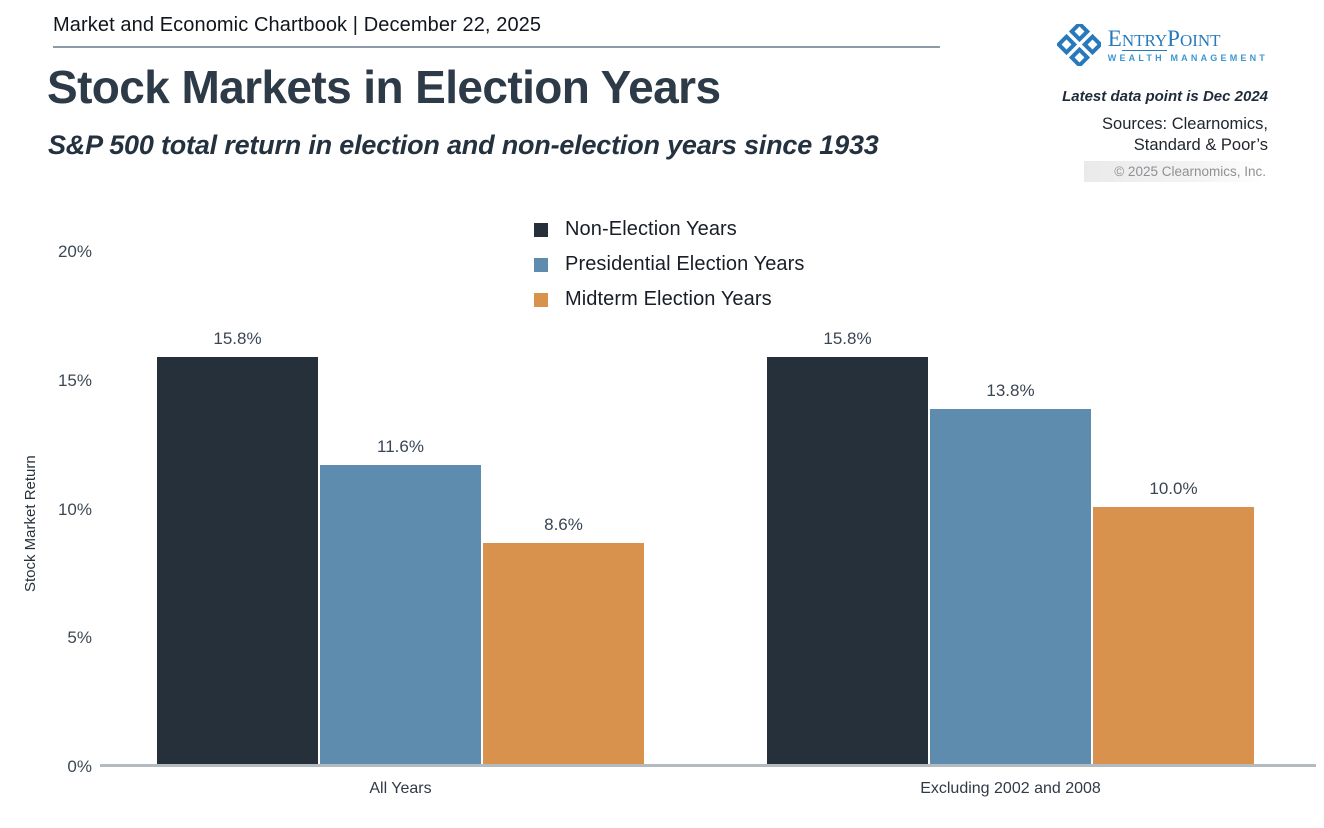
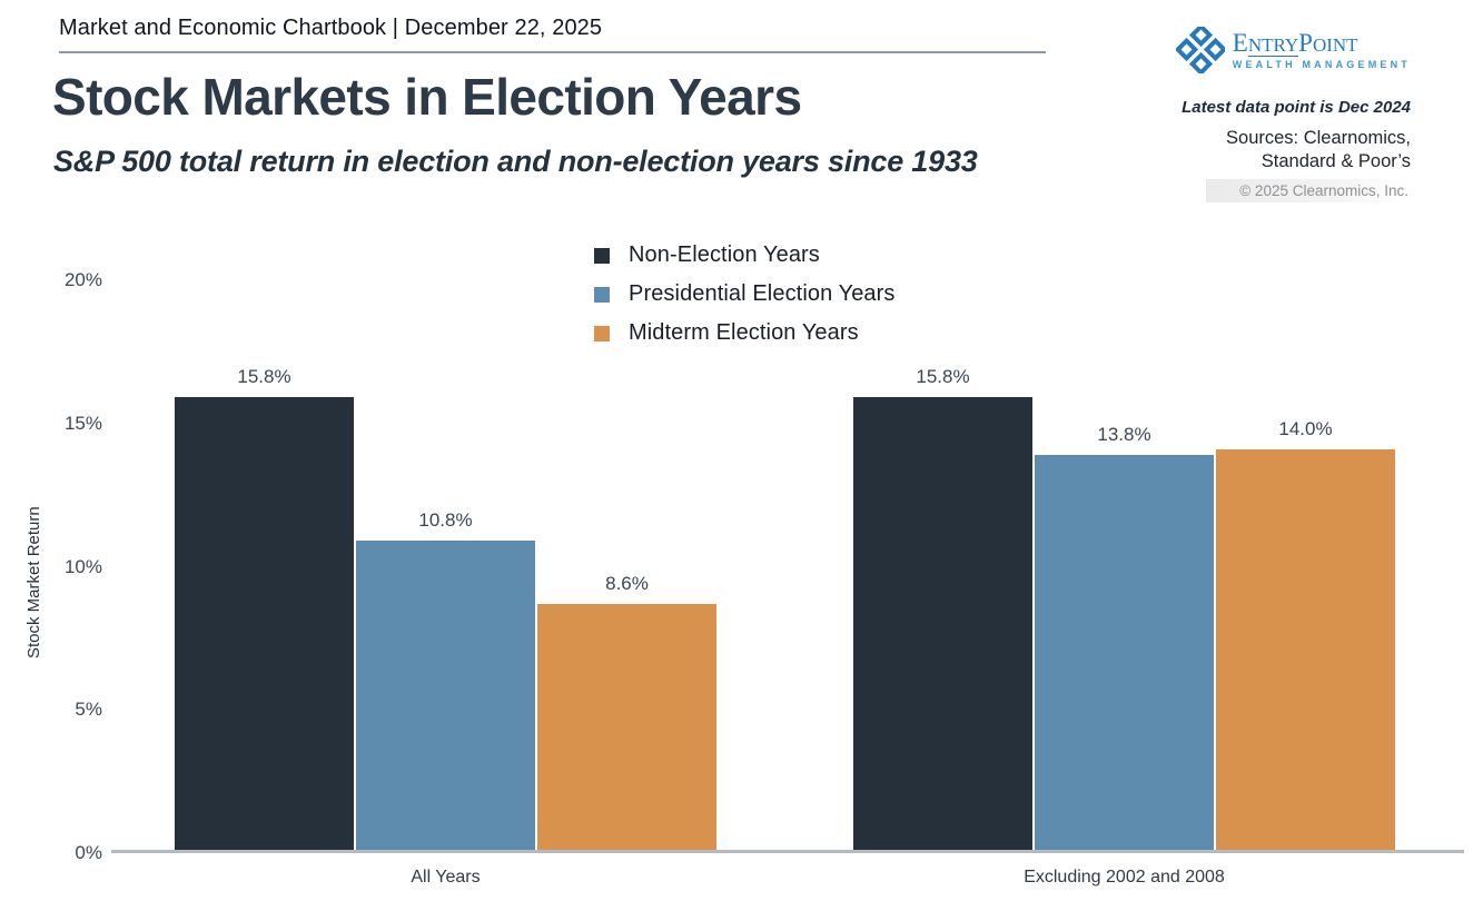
Presidential Election Years/All Years: 11.6% -> 10.8%
Midterm Election Years/Excluding 2002 and 2008: 10.0% -> 14.0%
